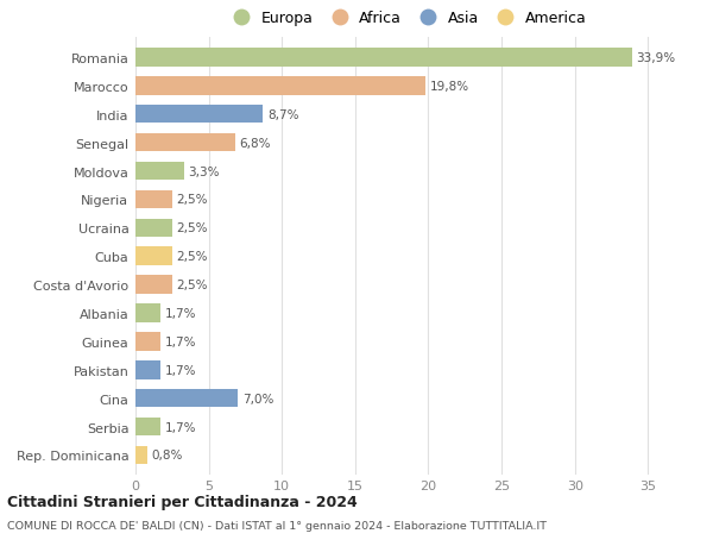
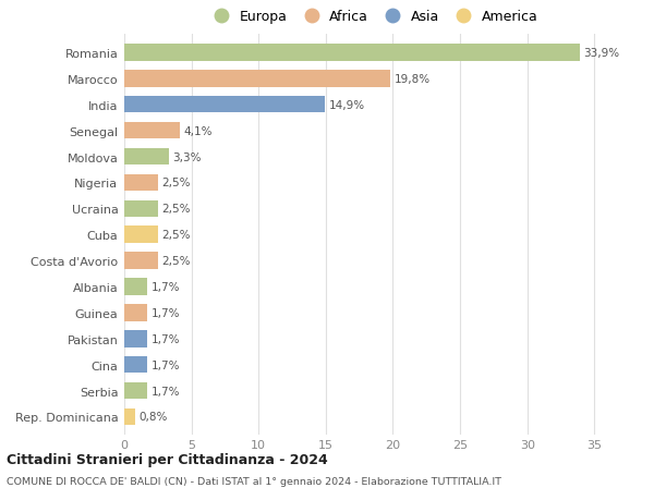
India: 8,7% -> 14,9%
Senegal: 6,8% -> 4,1%
Cina: 7,0% -> 1,7%
